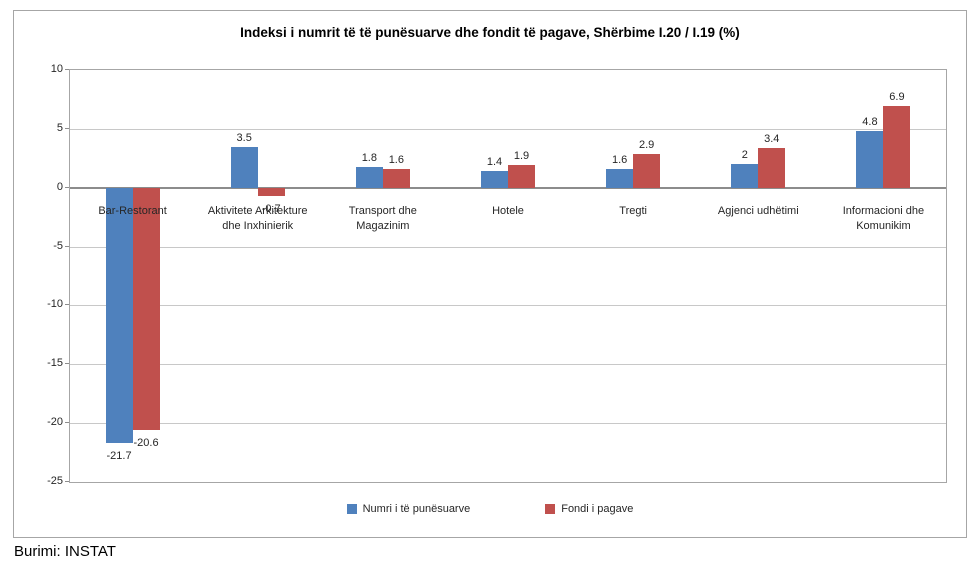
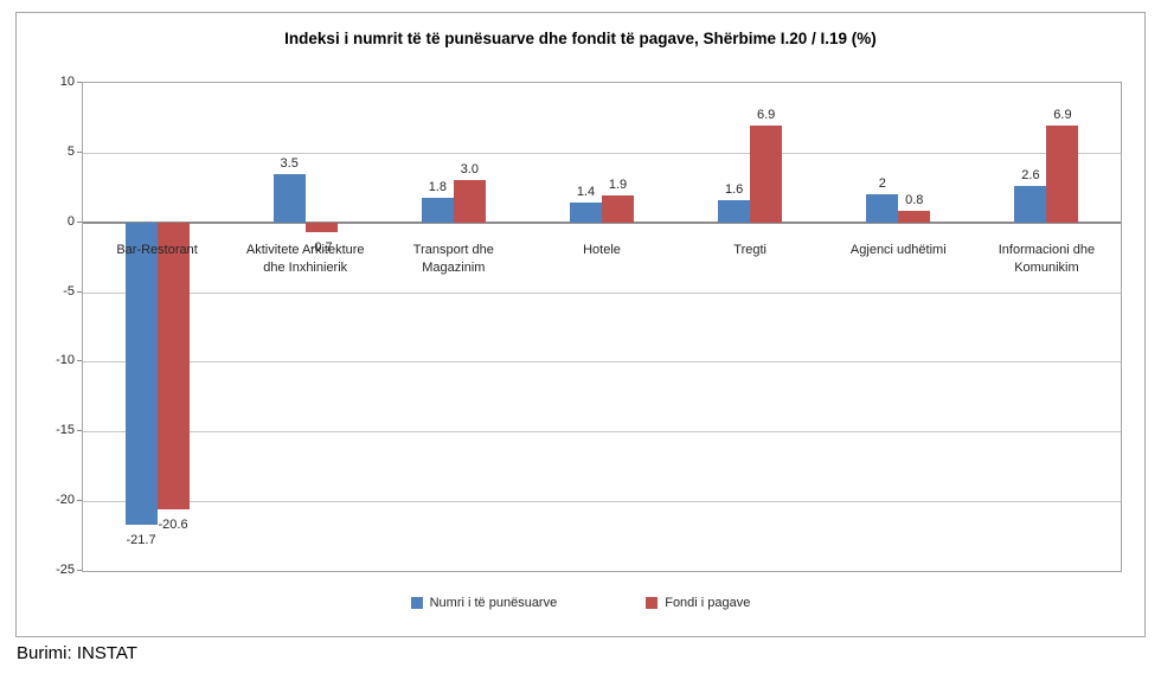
Fondi i pagave/Transport dhe Magazinim: 1.6 -> 3.0
Fondi i pagave/Tregti: 2.9 -> 6.9
Fondi i pagave/Agjenci udhëtimi: 3.4 -> 0.8
Numri i të punësuarve/Informacioni dhe Komunikim: 4.8 -> 2.6
